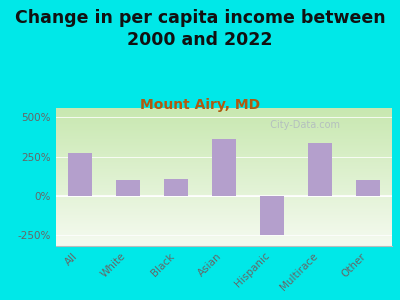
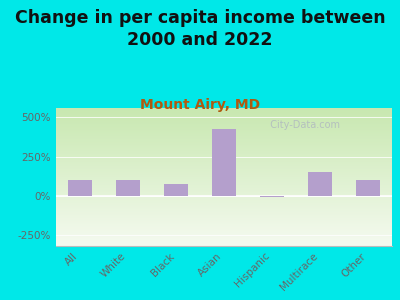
All: 270% -> 100%
Black: 110% -> 80%
Asian: 360% -> 420%
Hispanic: -250% -> -10%
Multirace: 340% -> 150%
